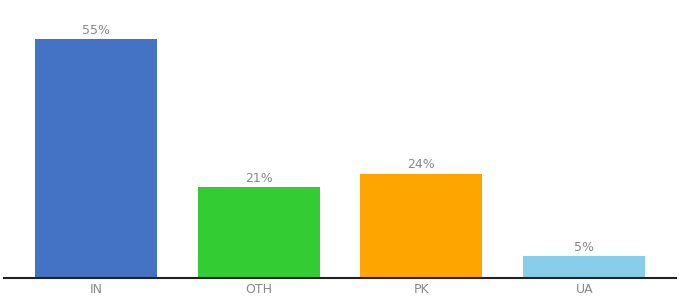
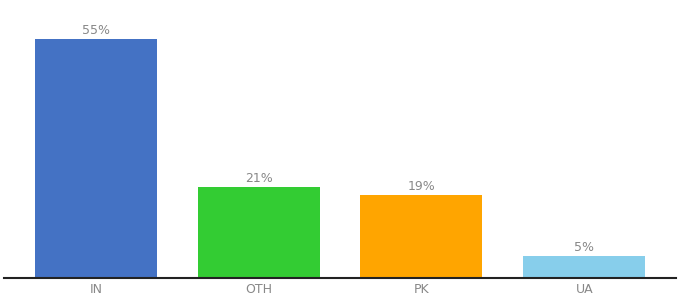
PK: 24% -> 19%
